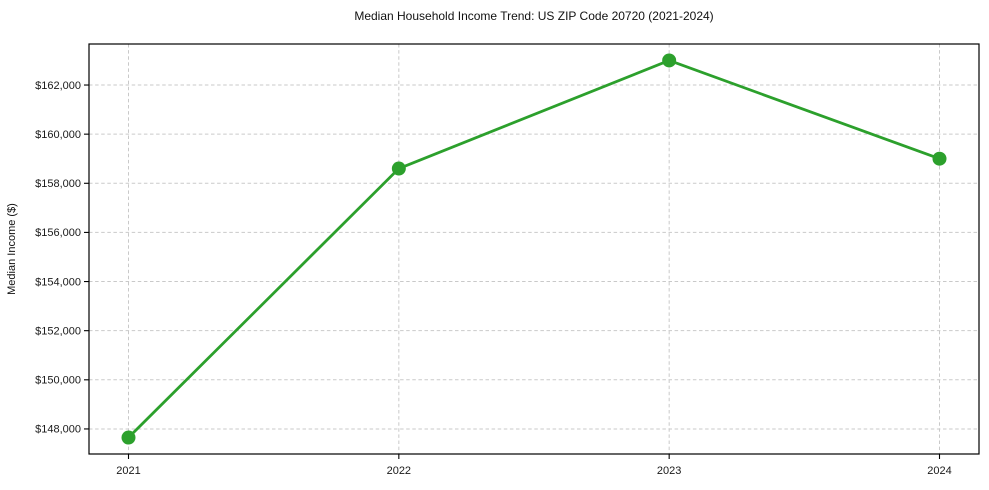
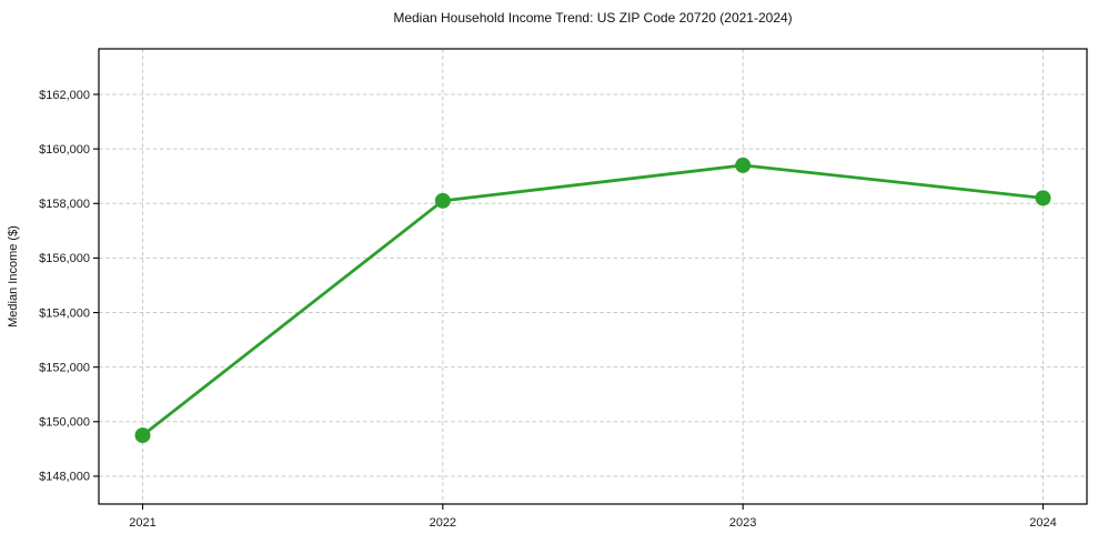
2021: $147600 -> $149500
2022: $158600 -> $158100
2023: $163000 -> $159400
2024: $159000 -> $158200
